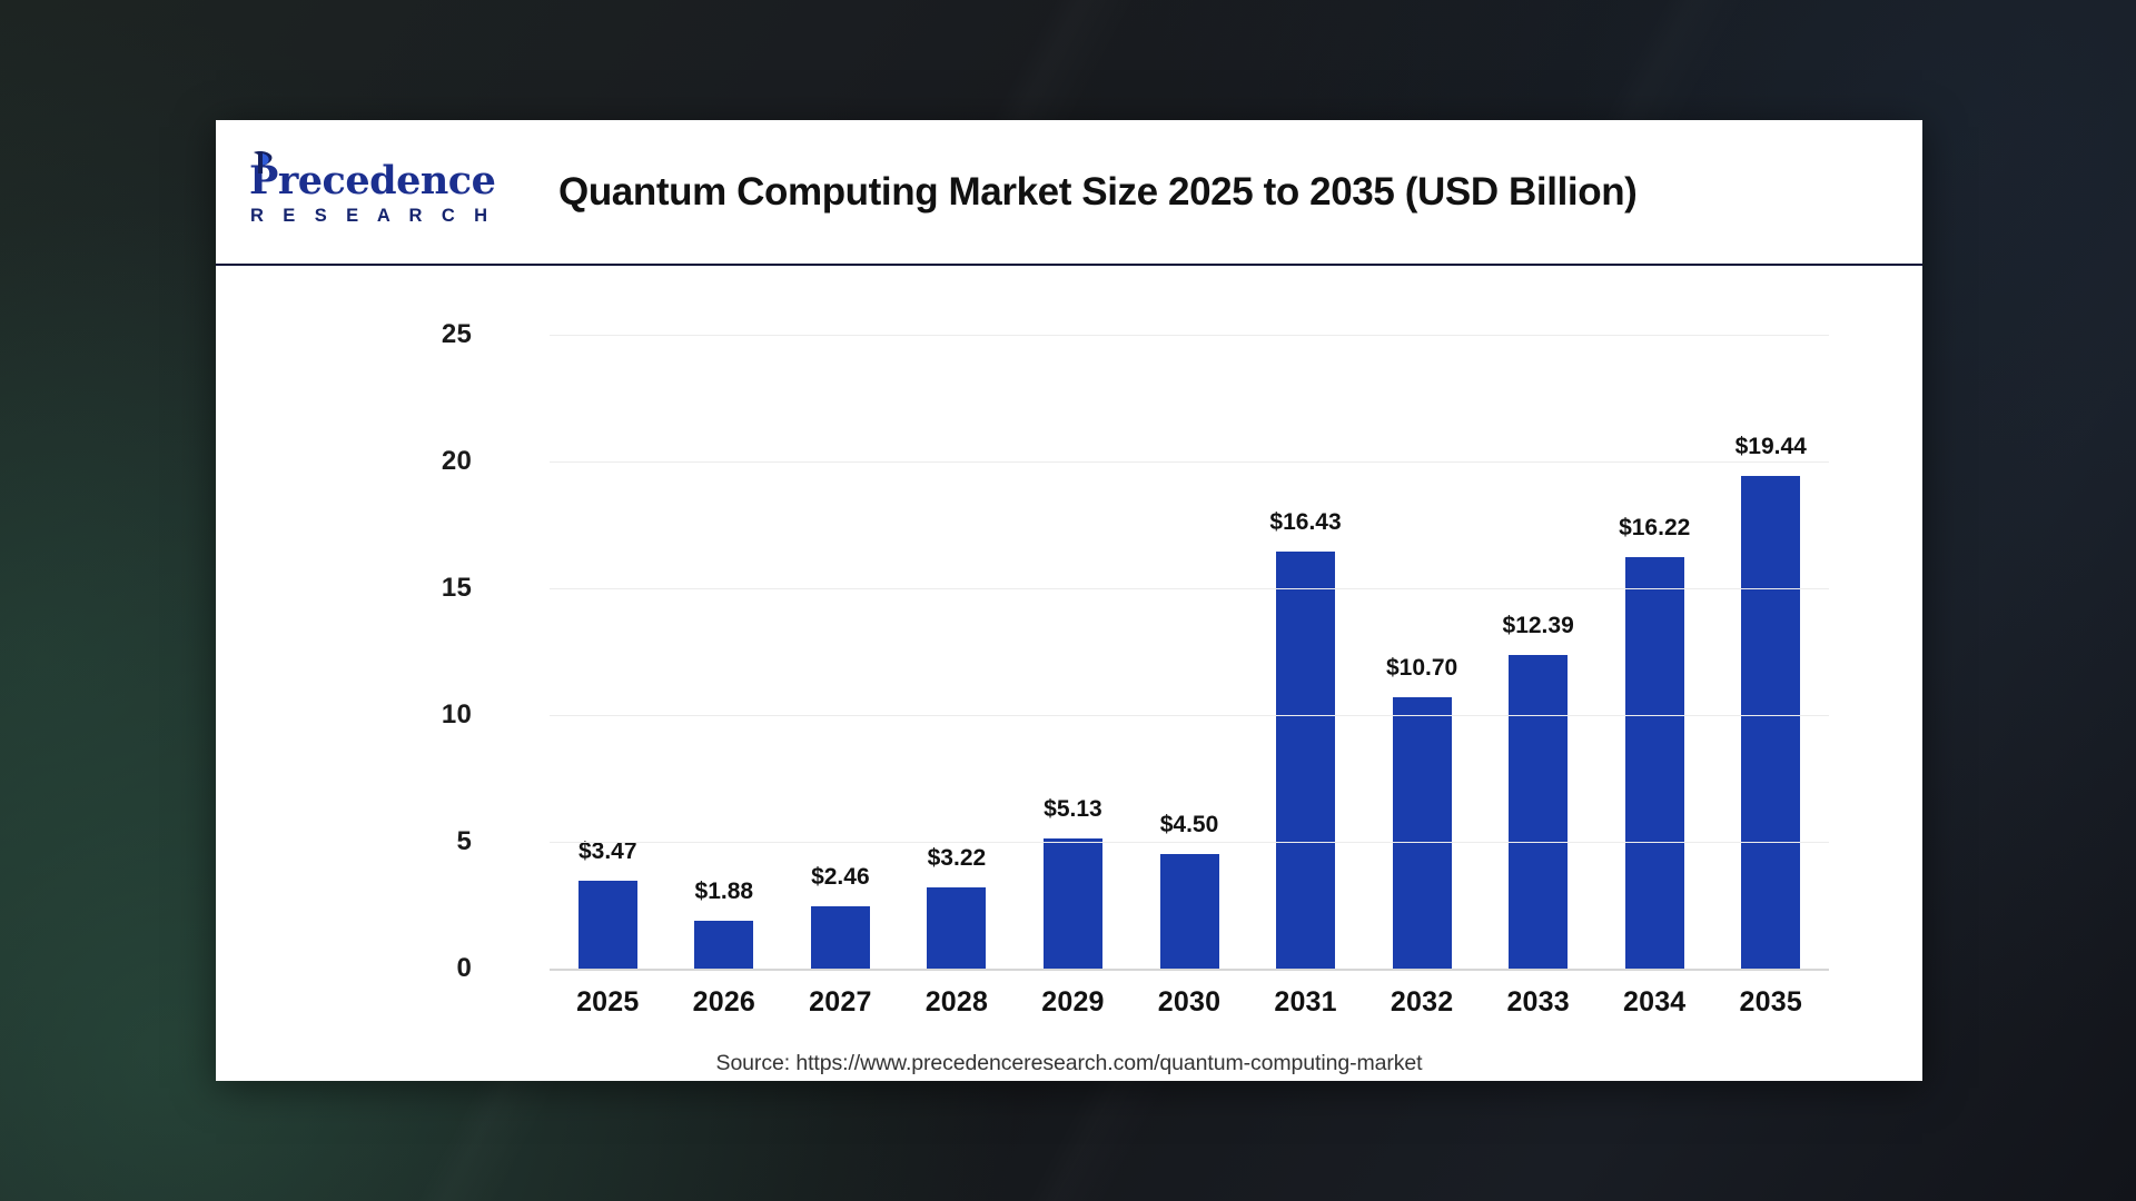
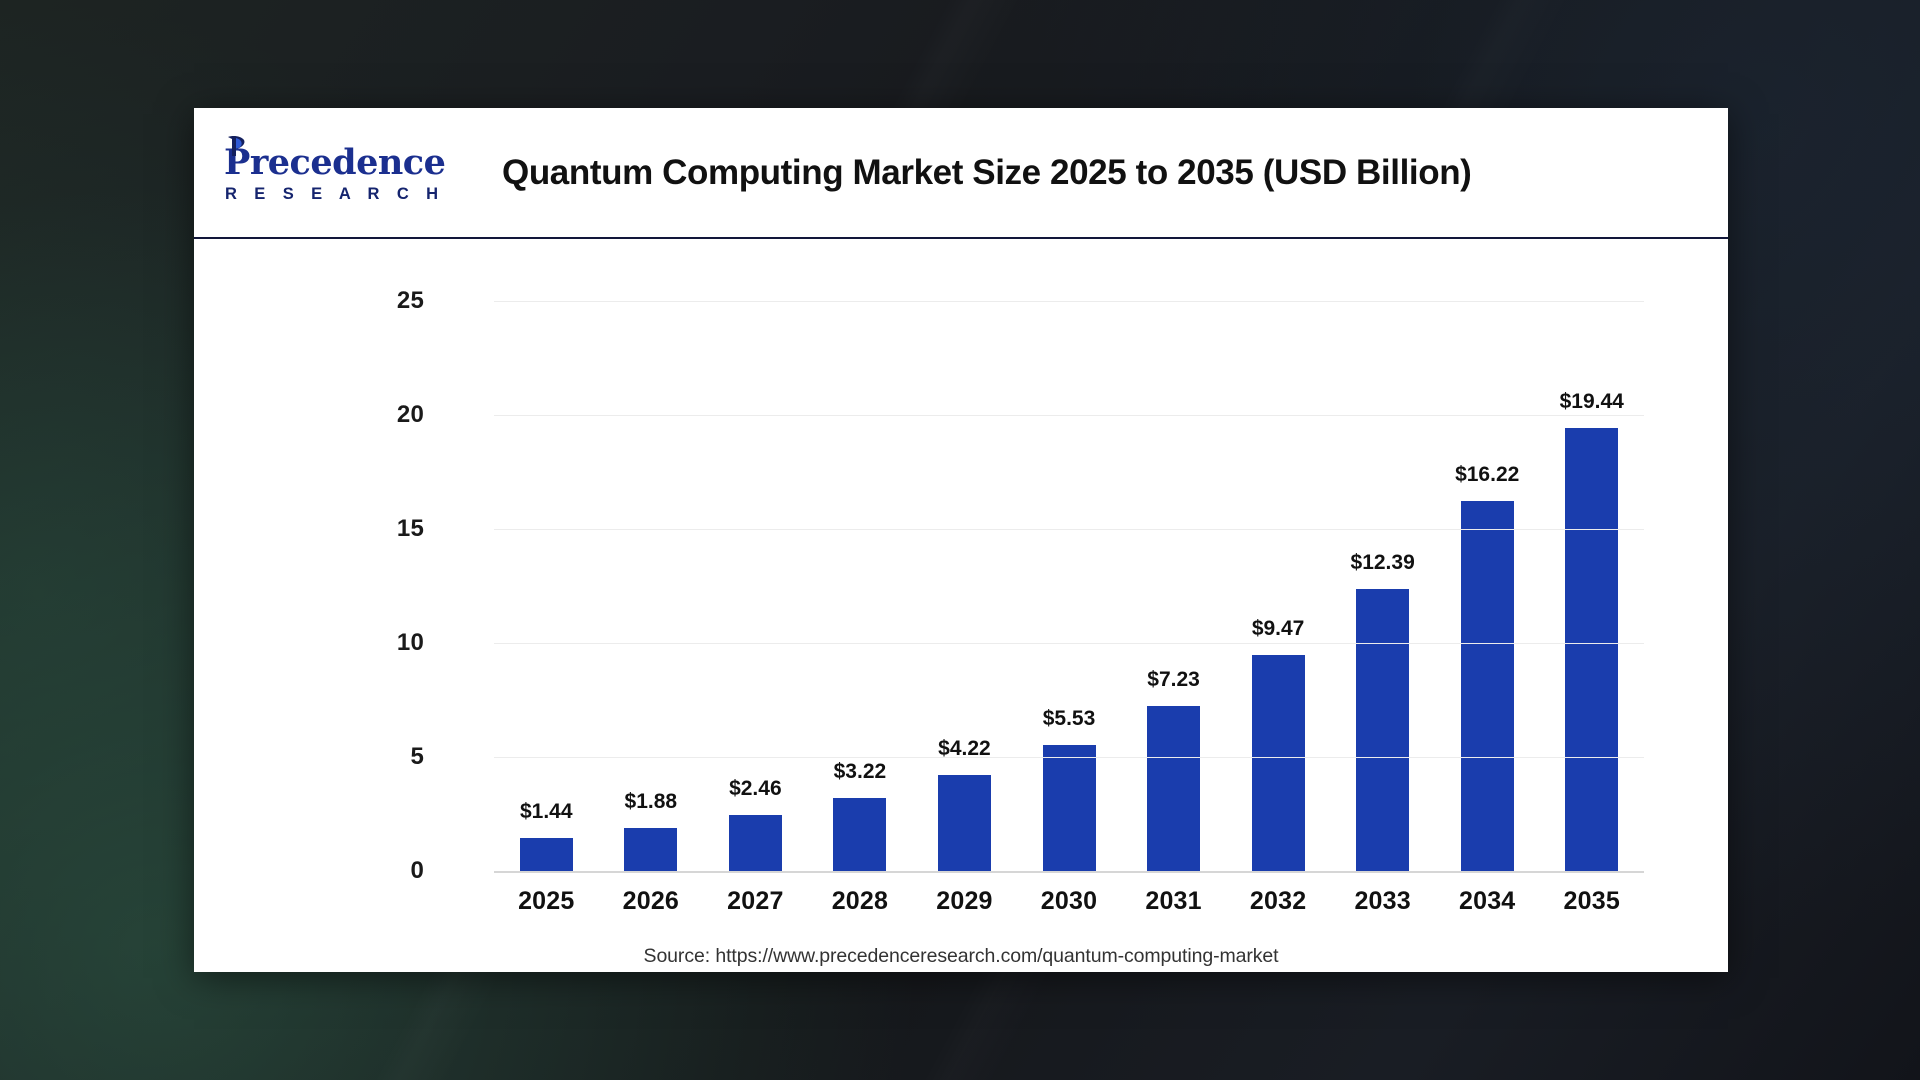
2025: $3.47 -> $1.44
2029: $5.13 -> $4.22
2030: $4.50 -> $5.53
2031: $16.43 -> $7.23
2032: $10.70 -> $9.47
